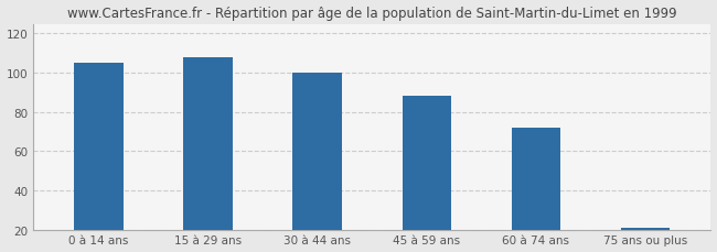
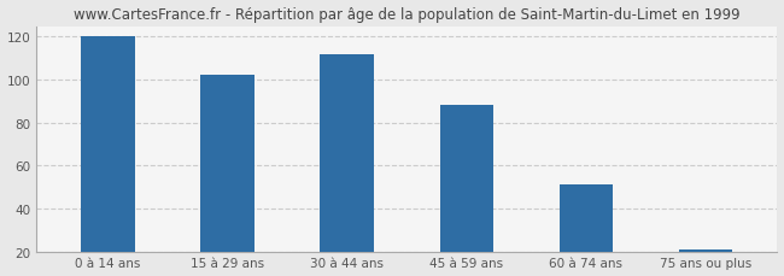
0 à 14 ans: 105 -> 120
15 à 29 ans: 108 -> 102
30 à 44 ans: 100 -> 112
60 à 74 ans: 72 -> 51
